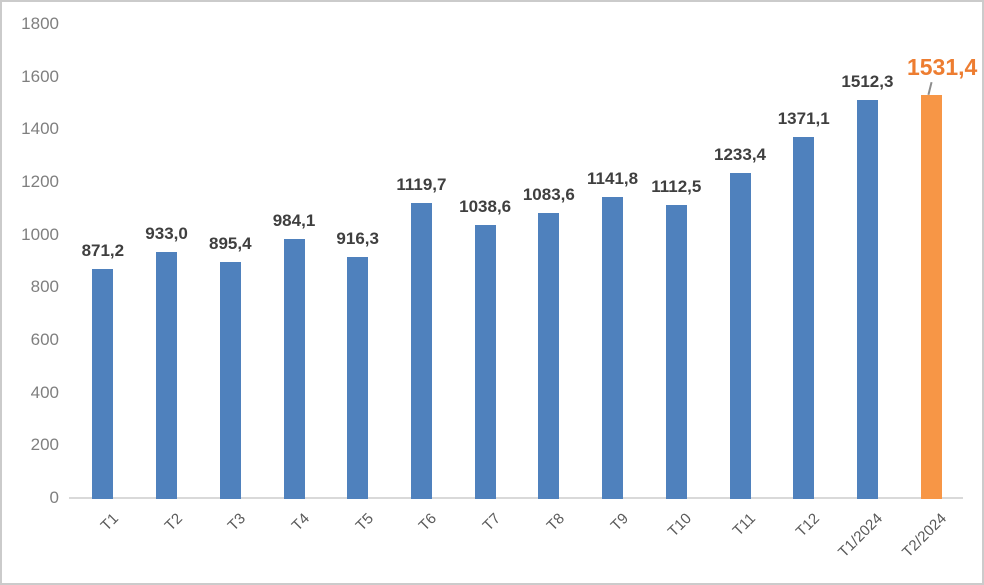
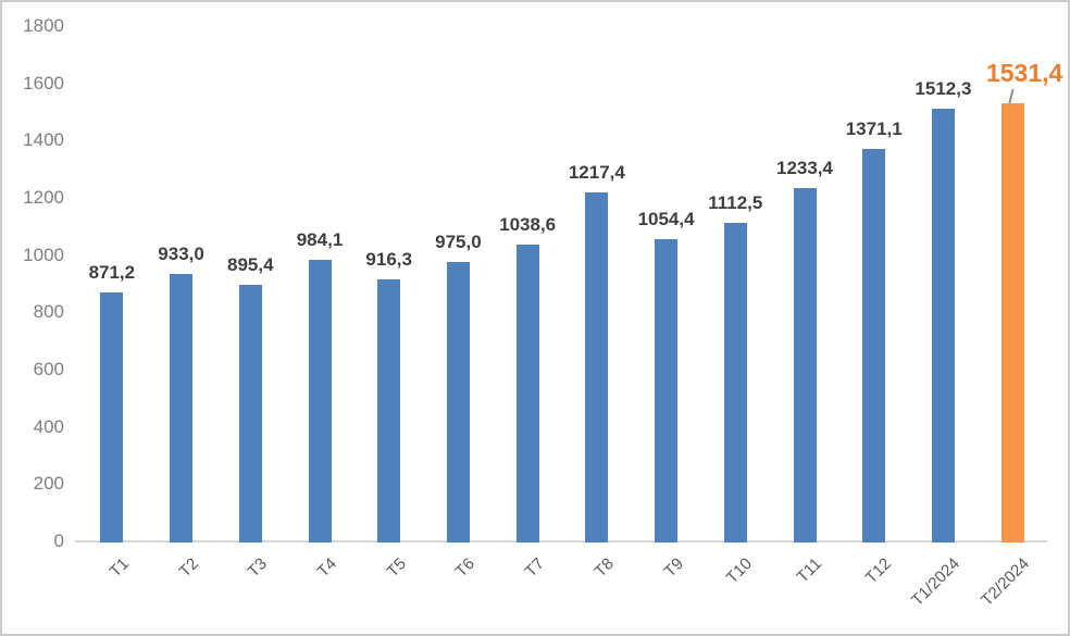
T6: 1119,7 -> 975,0
T8: 1083,6 -> 1217,4
T9: 1141,8 -> 1054,4
